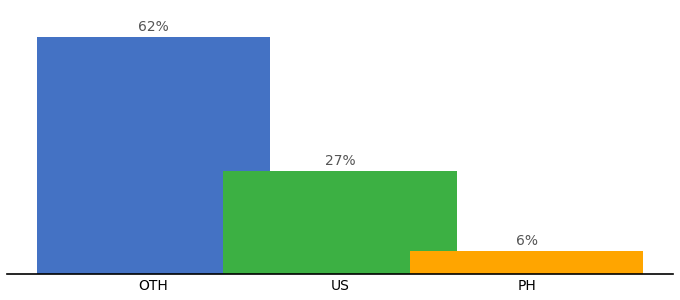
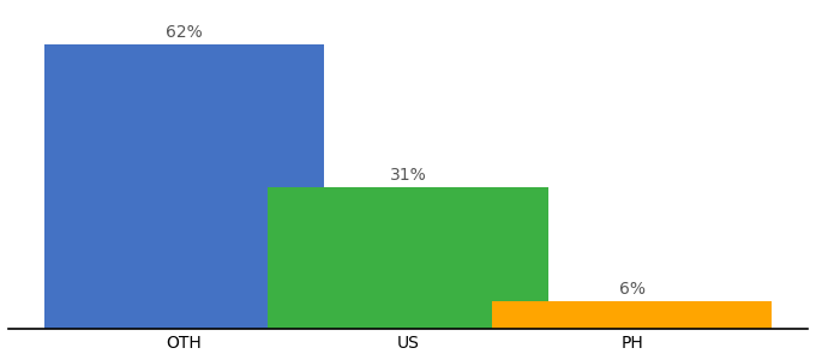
US: 27% -> 31%
